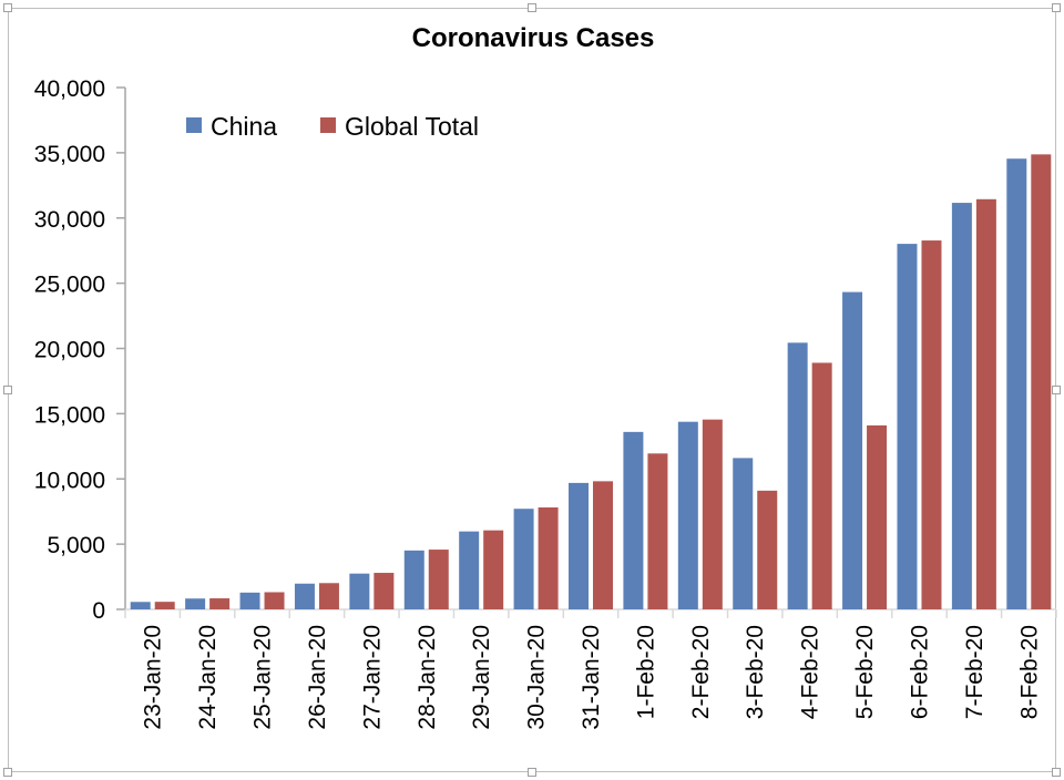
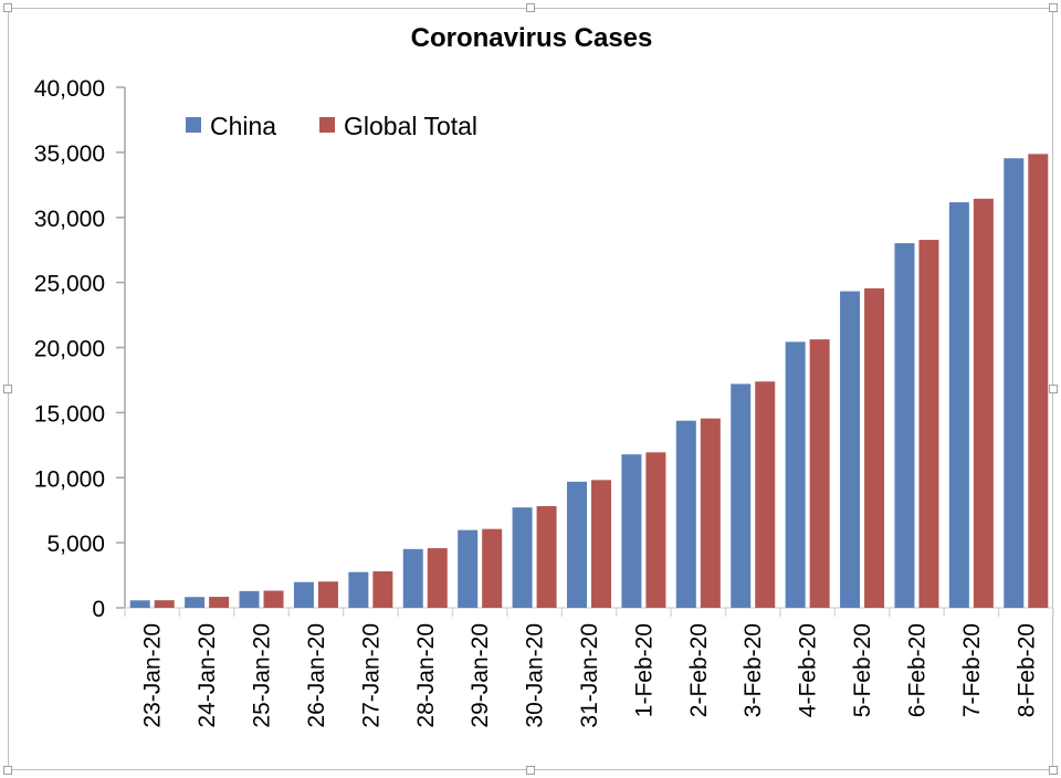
China/1-Feb-20: 13600 -> 11800
China/3-Feb-20: 11600 -> 17200
Global Total/3-Feb-20: 9100 -> 17400
Global Total/4-Feb-20: 18900 -> 20600
Global Total/5-Feb-20: 14100 -> 24600
